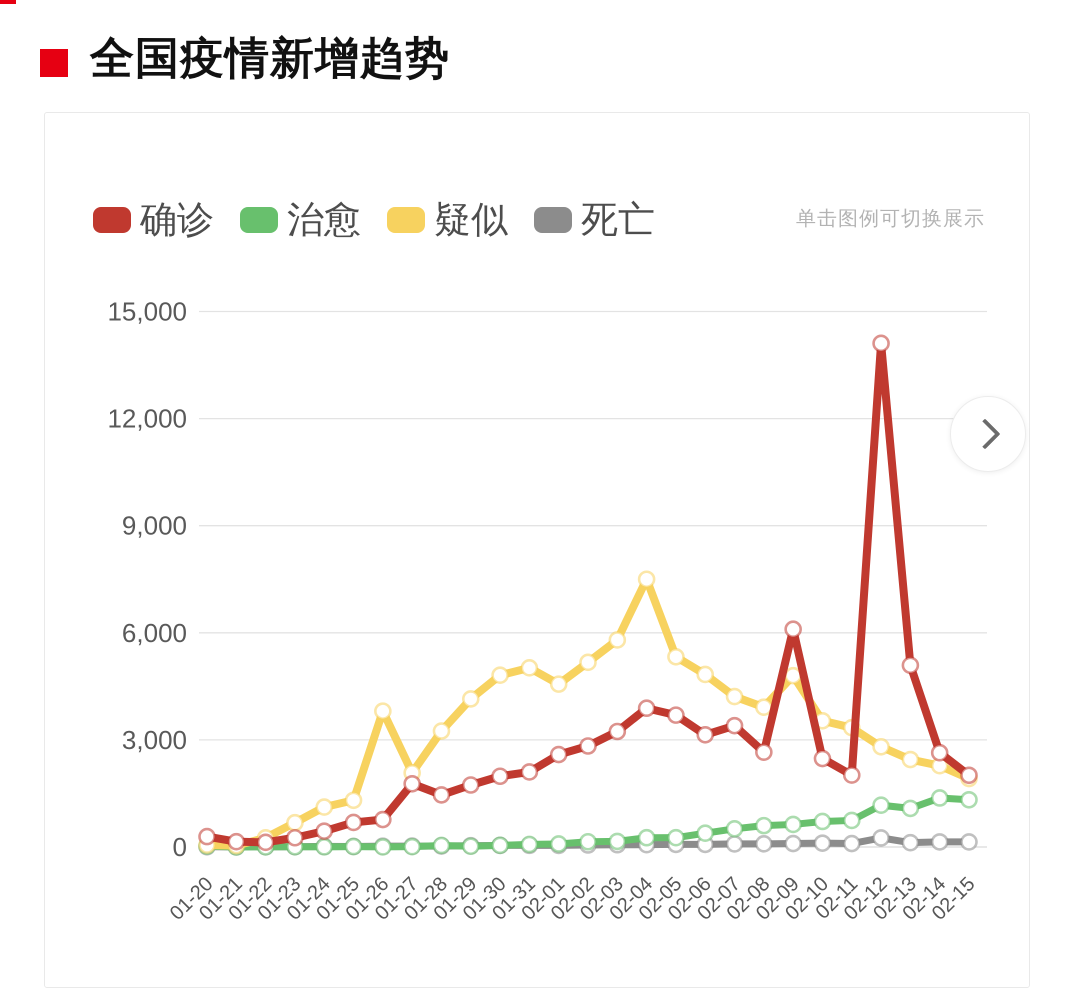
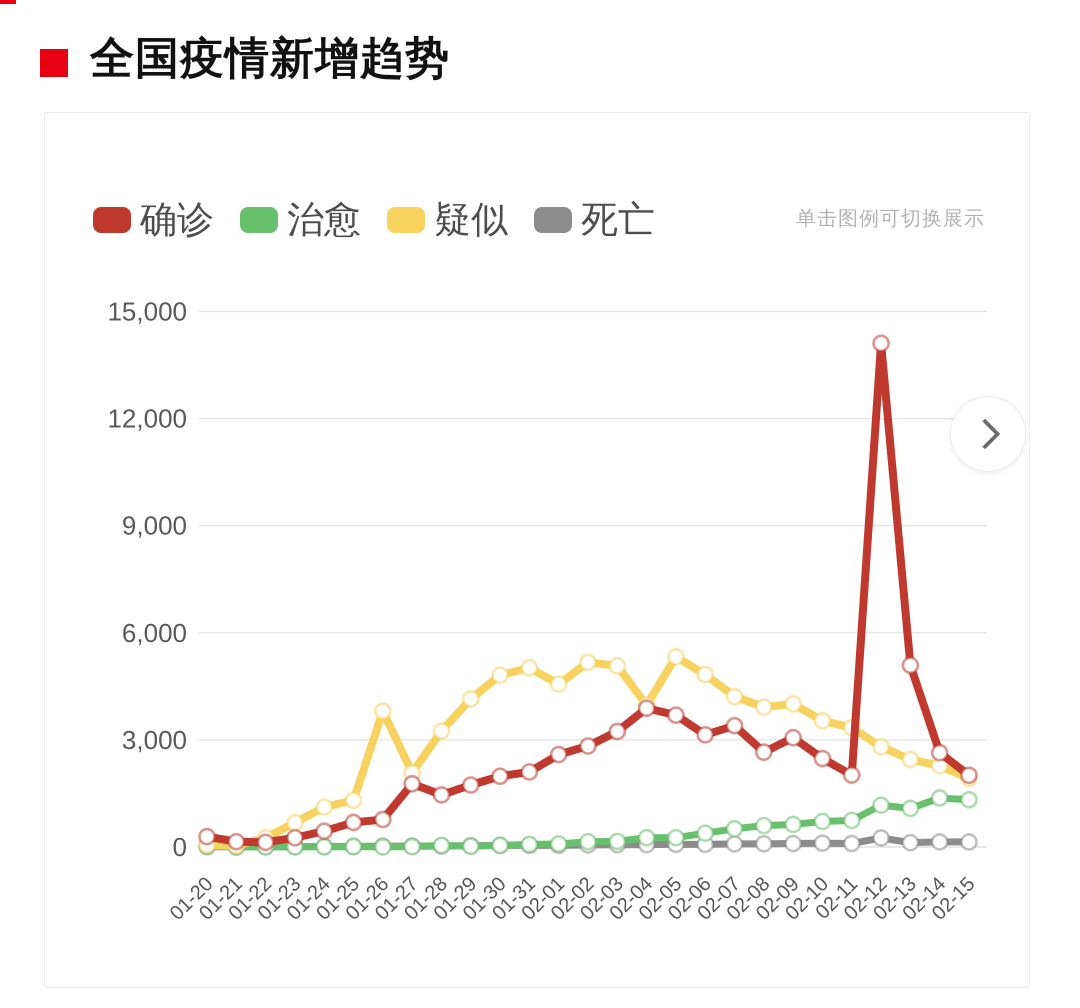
疑似/02-03: 5800 -> 5100
疑似/02-04: 7500 -> 4000
确诊/02-09: 6100 -> 3100
疑似/02-09: 4800 -> 4000
